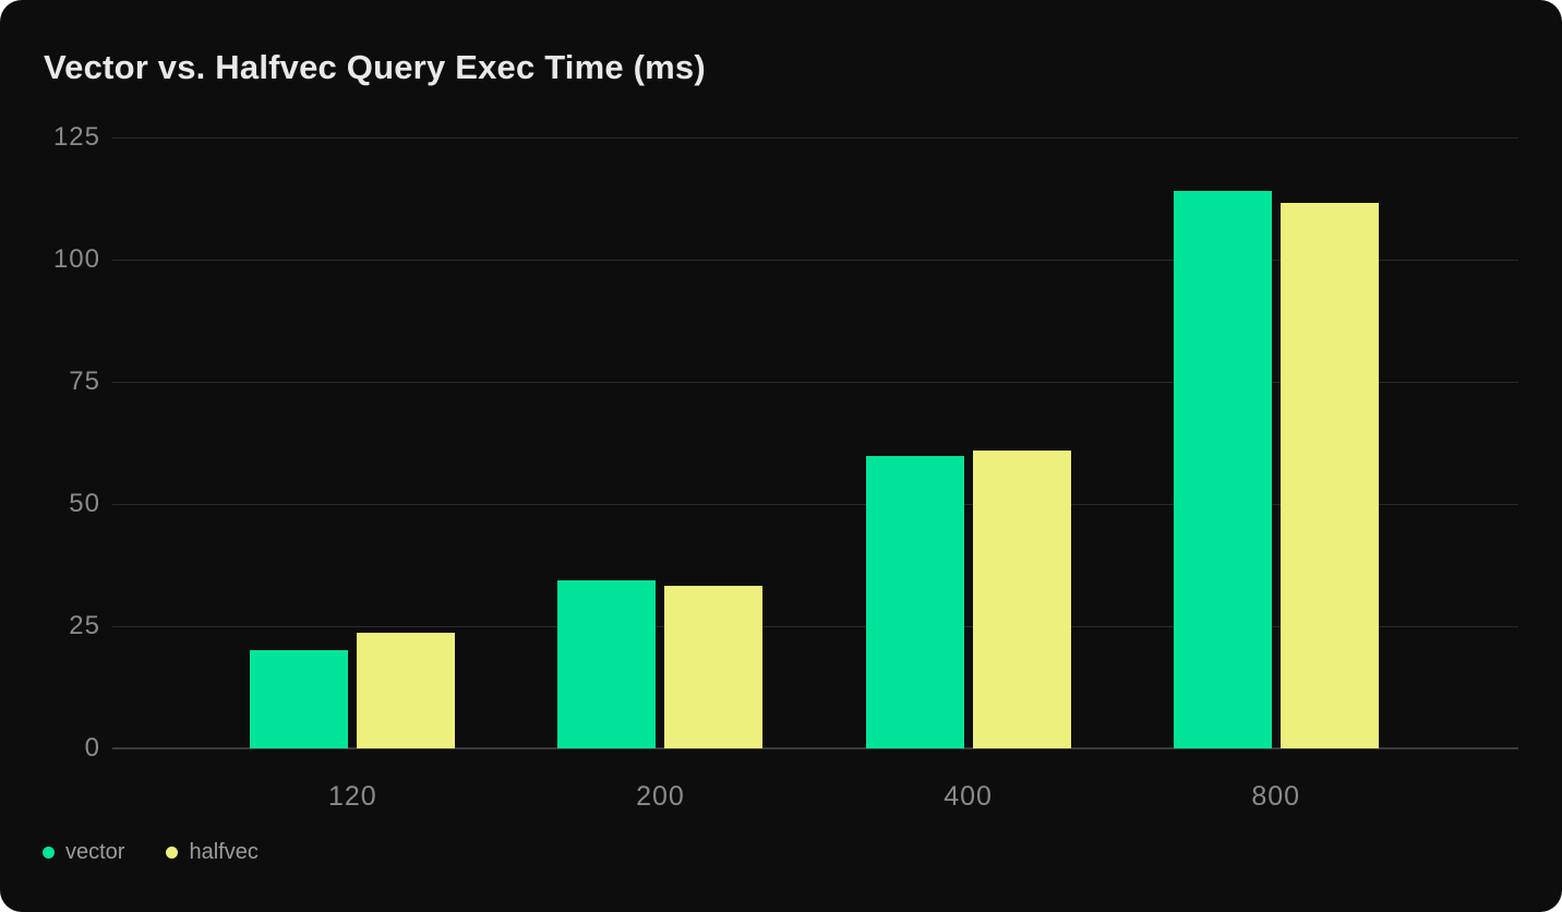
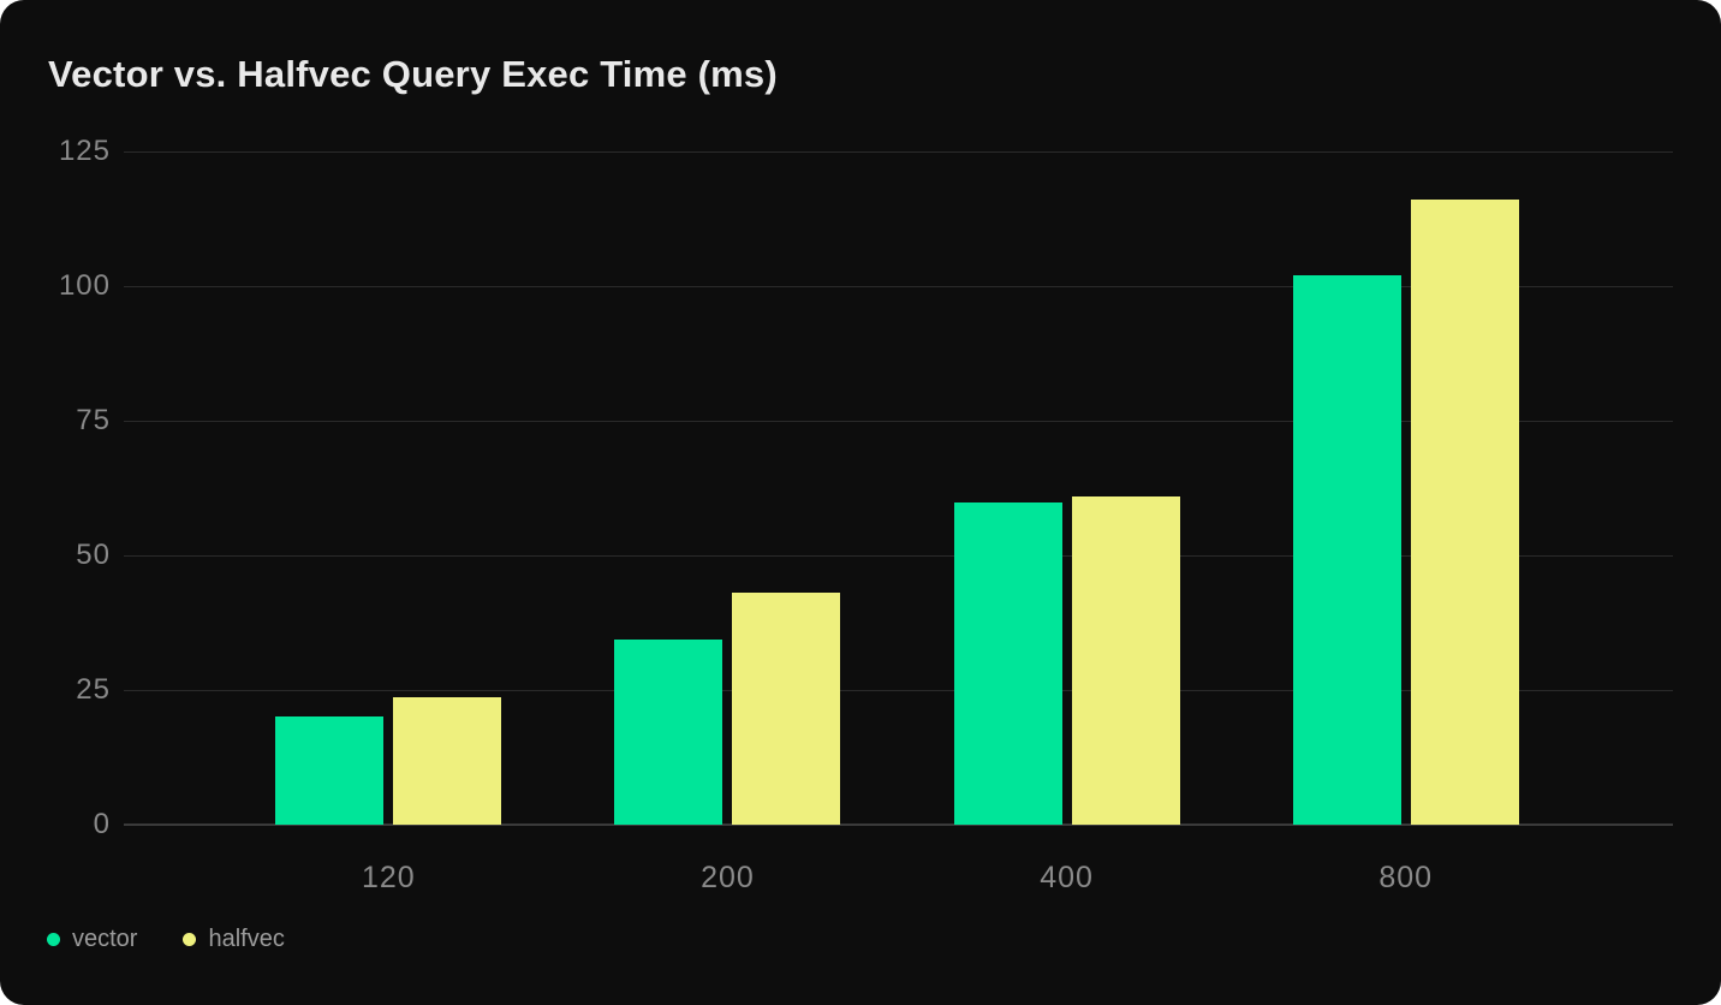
halfvec/200: 33 -> 43
vector/800: 114 -> 102
halfvec/800: 112 -> 116
